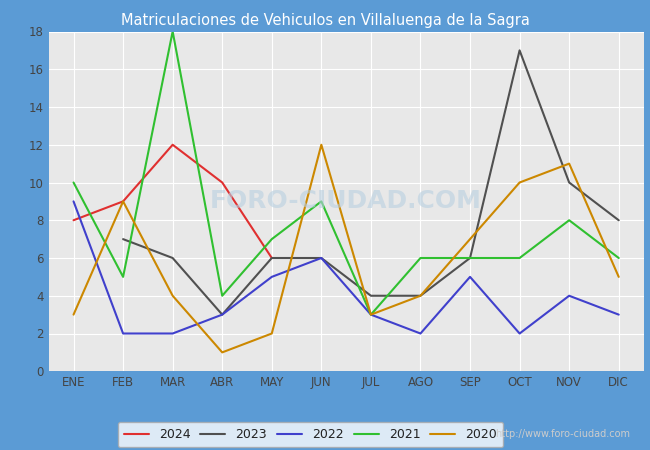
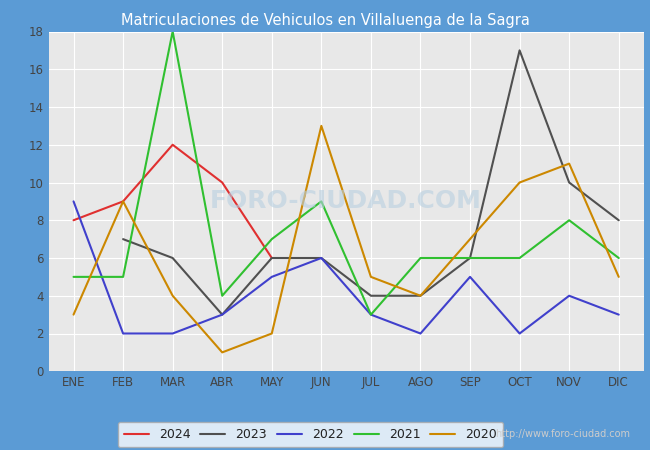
2021/ENE: 10 -> 5
2020/JUN: 12 -> 13
2020/JUL: 3 -> 5
